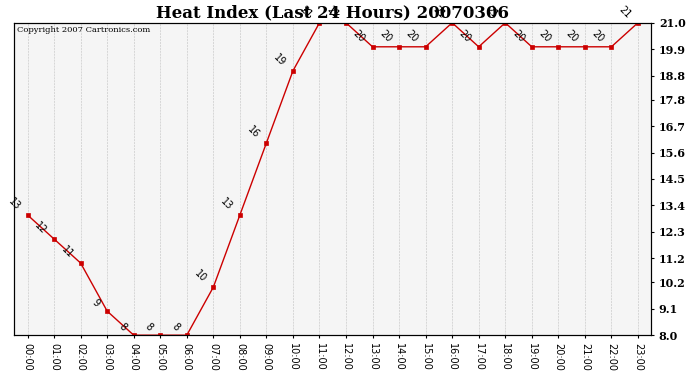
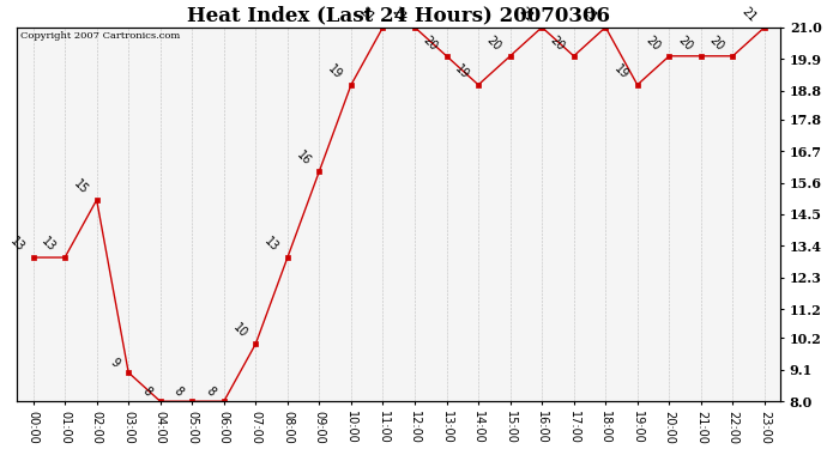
01:00: 12 -> 13
02:00: 11 -> 15
14:00: 20 -> 19
19:00: 20 -> 19
